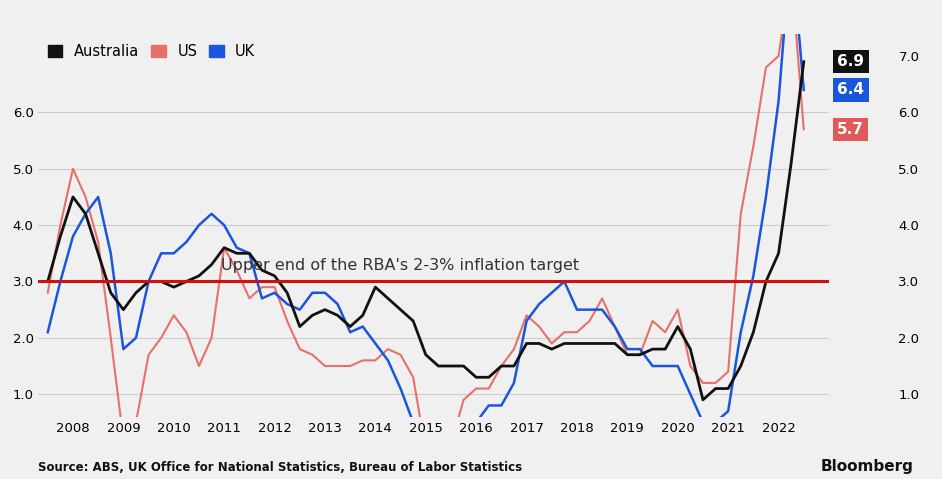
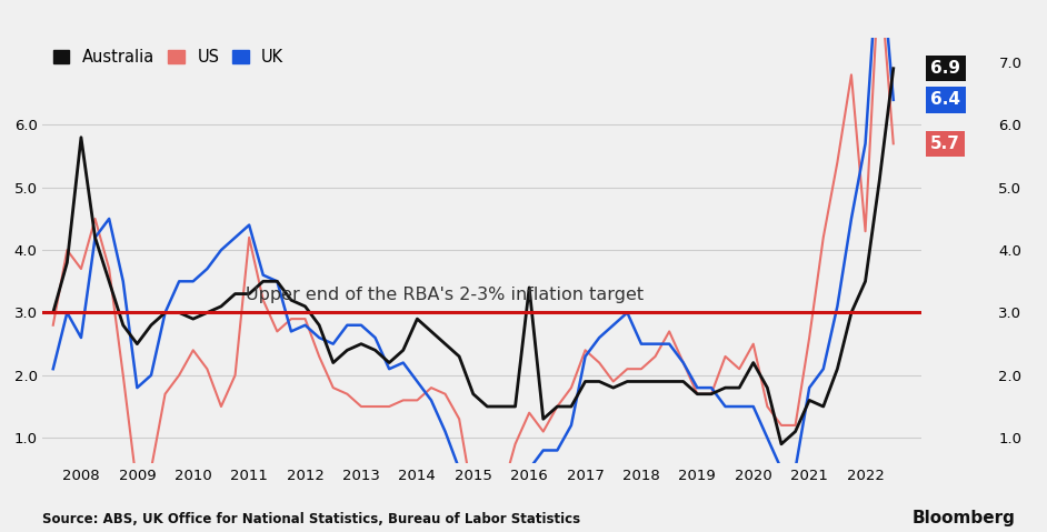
Australia/2008: 4.5 -> 5.8
US/2008: 5.0 -> 3.7
UK/2008: 3.8 -> 2.6
Australia/2011: 3.6 -> 3.3
US/2011: 3.6 -> 4.2
UK/2011: 4.0 -> 4.4
Australia/2016: 1.3 -> 3.4
US/2016: 1.1 -> 1.4
Australia/2021: 1.1 -> 1.6
US/2021: 1.4 -> 2.6
UK/2021: 0.7 -> 1.8
US/2022: 7.0 -> 4.3
UK/2022: 6.2 -> 5.7
